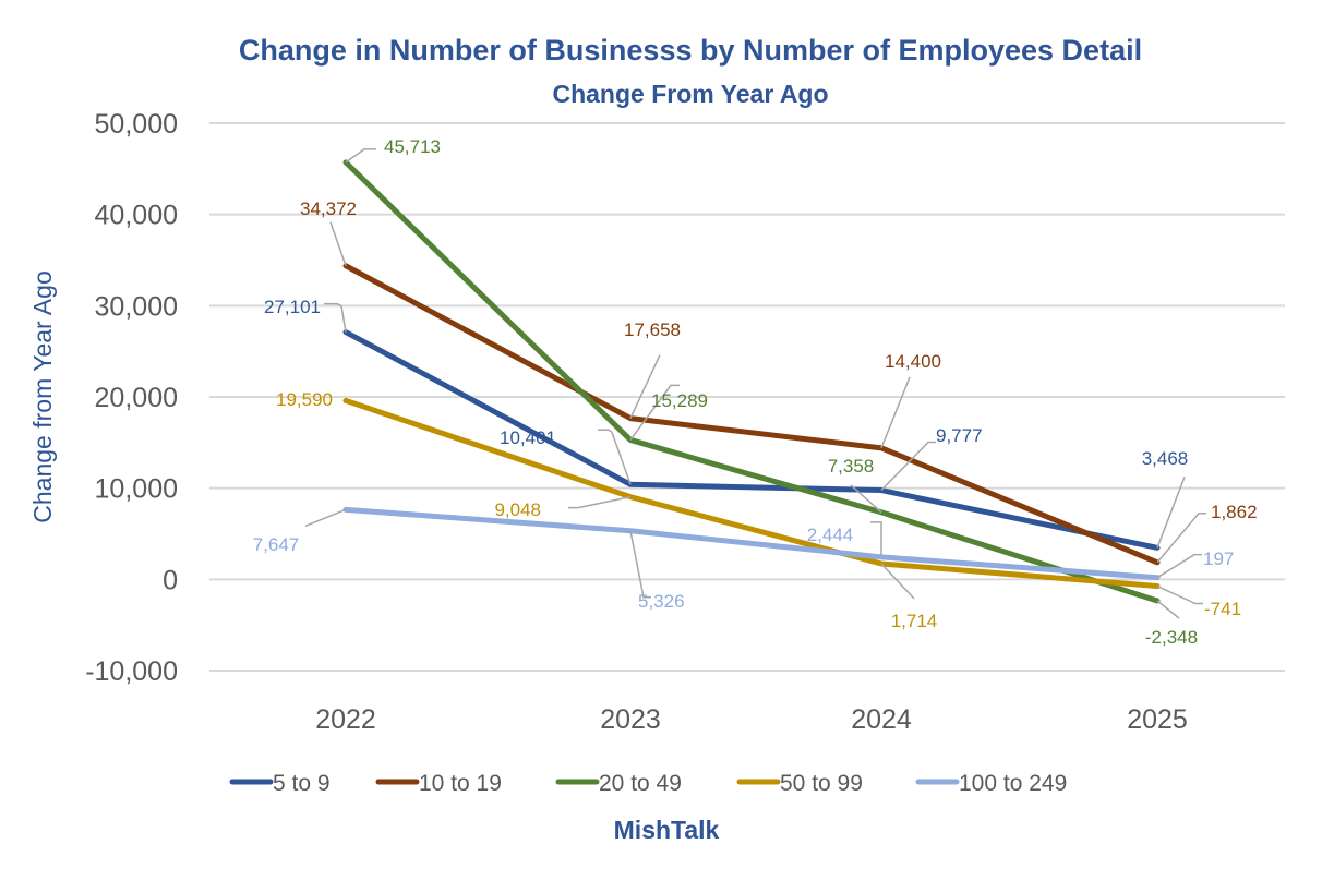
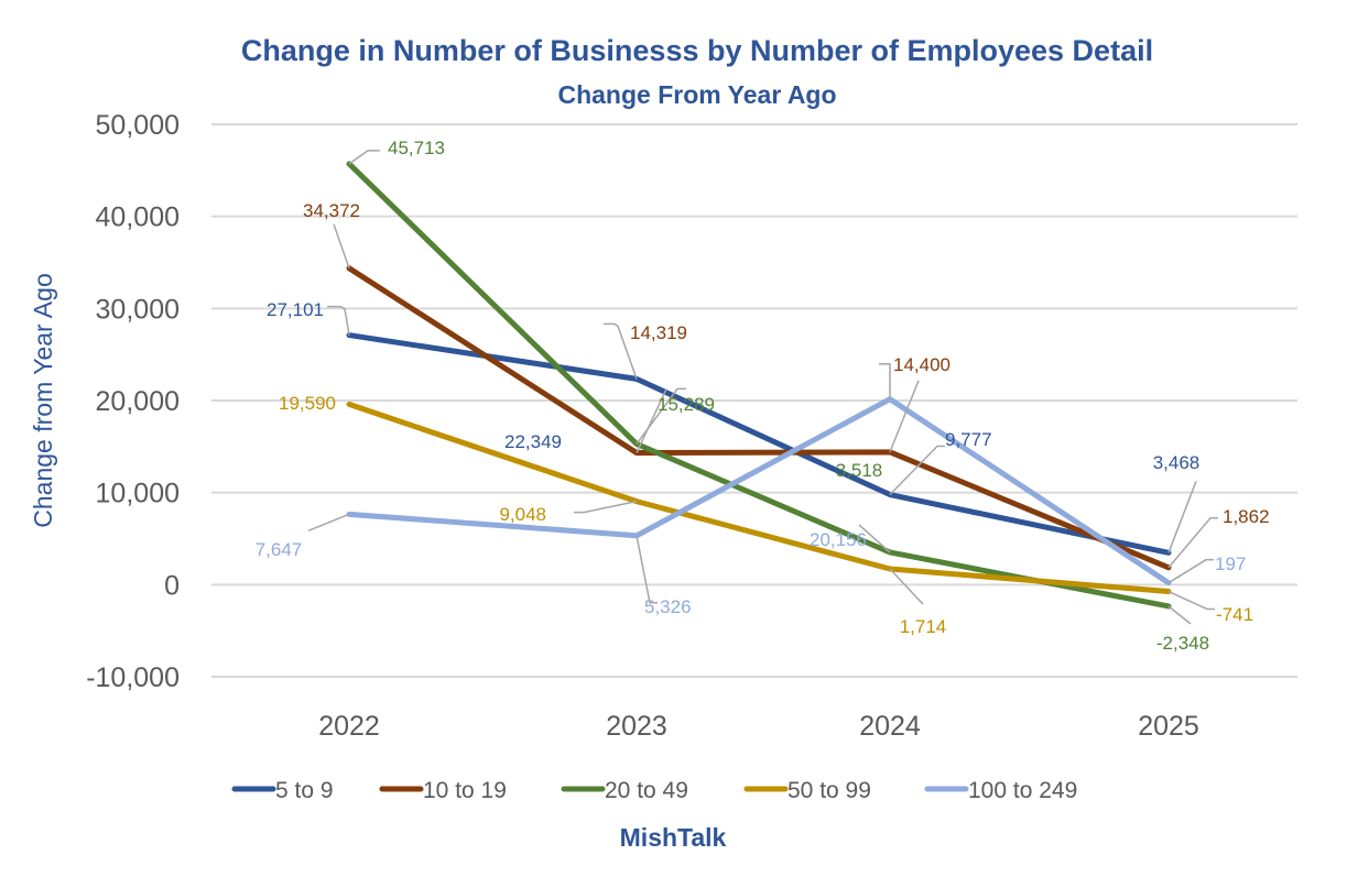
5 to 9/2023: 10,401 -> 22,349
10 to 19/2023: 17,658 -> 14,319
20 to 49/2024: 7,358 -> 3,518
100 to 249/2024: 2,444 -> 20,156
